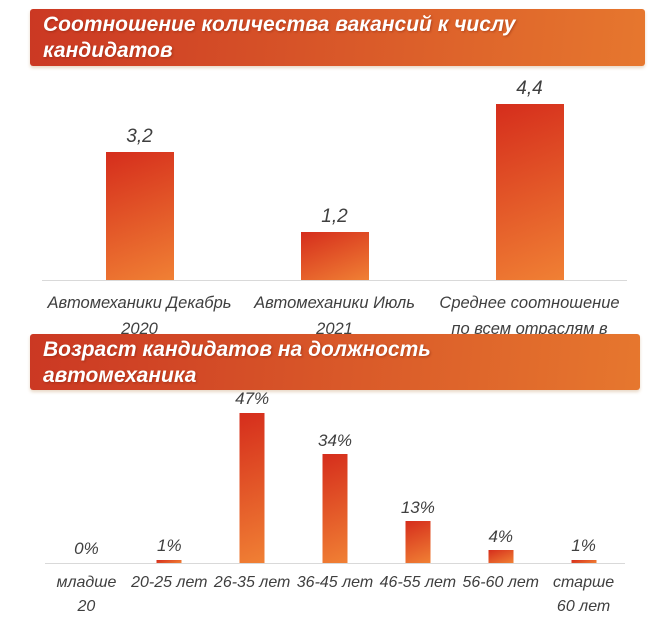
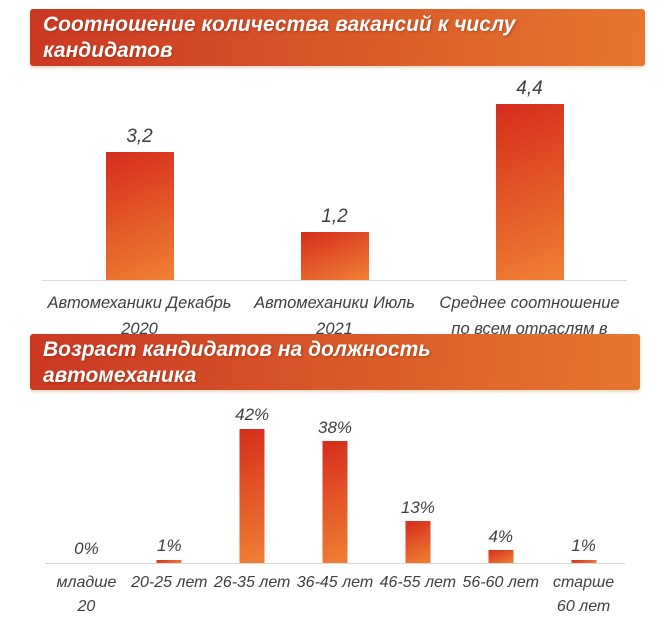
Возраст кандидатов на должность автомеханика/26-35 лет: 47% -> 42%
Возраст кандидатов на должность автомеханика/36-45 лет: 34% -> 38%
